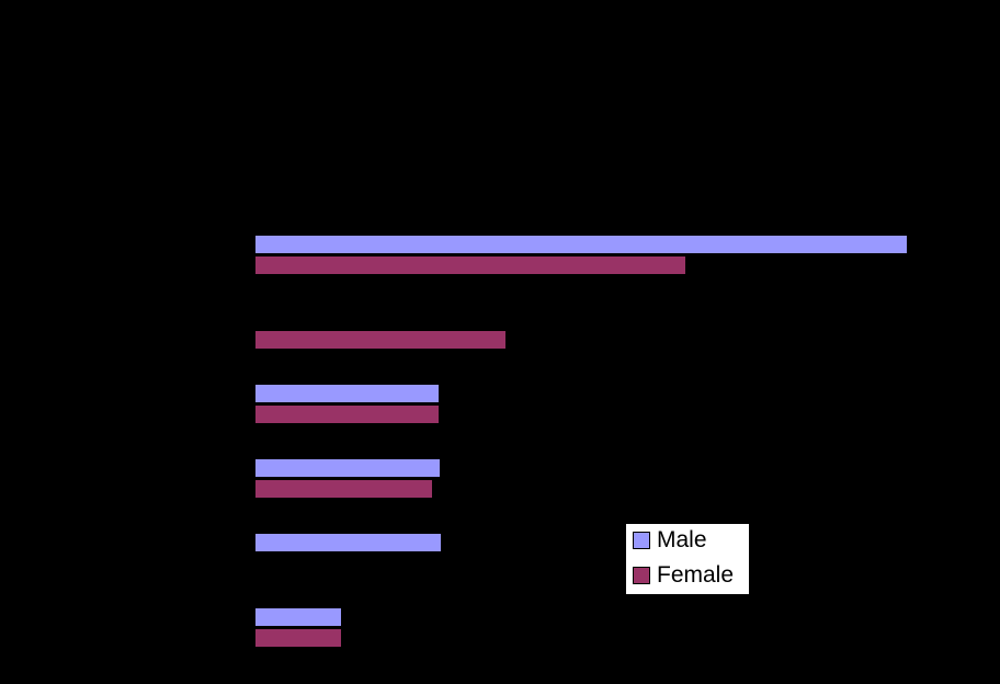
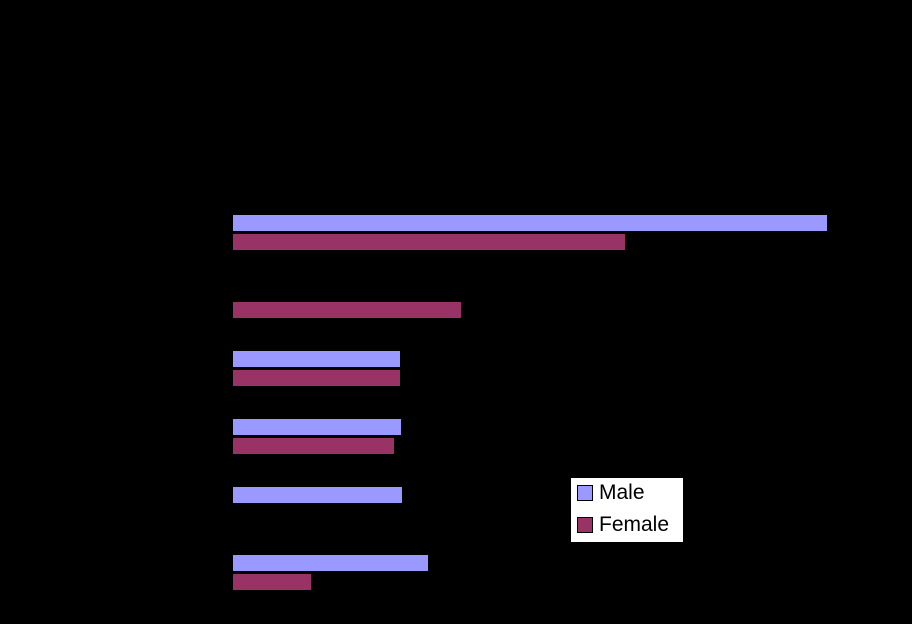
Male/Pancreas: 321 -> 788
